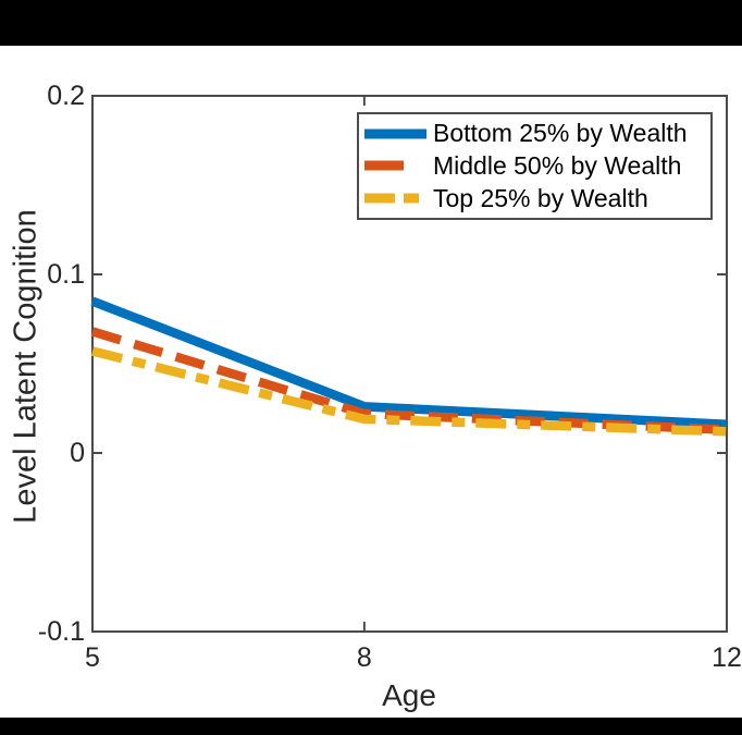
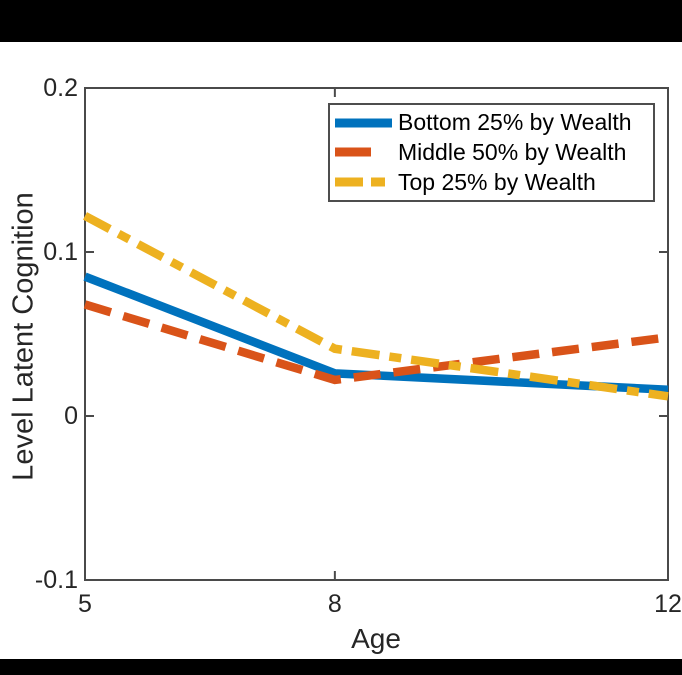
Top 25% by Wealth/5: 0.057 -> 0.122
Top 25% by Wealth/8: 0.019 -> 0.041
Middle 50% by Wealth/12: 0.013 -> 0.048
